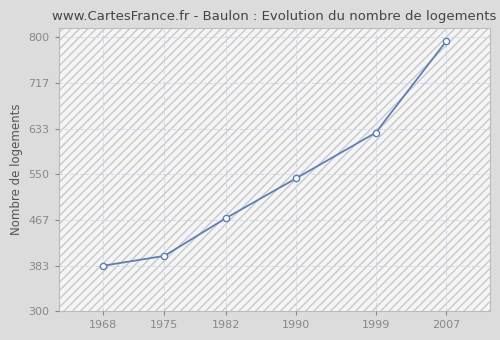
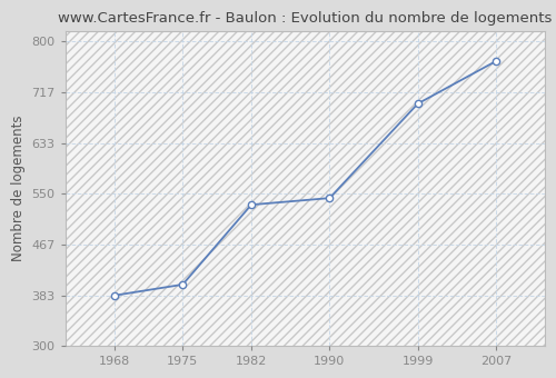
1982: 470 -> 532
1999: 626 -> 698
2007: 793 -> 768
